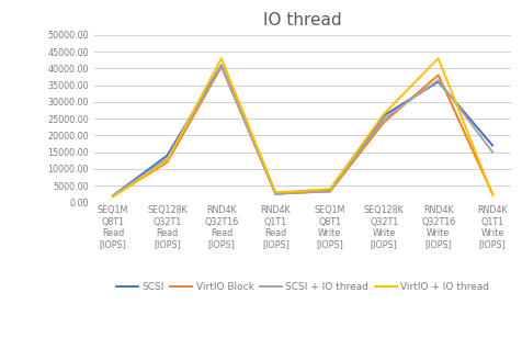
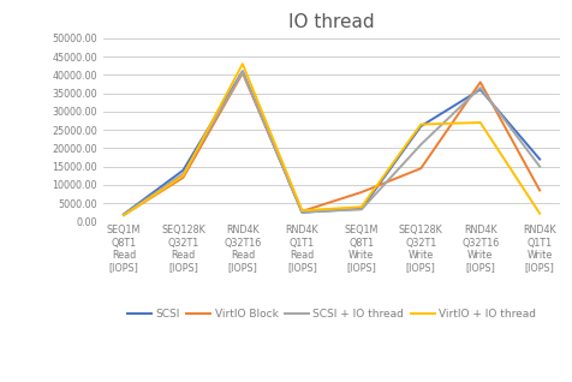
VirtIO Block/SEQ1M Q8T1 Write [IOPS]: 3200 -> 8000
VirtIO Block/SEQ128K Q32T1 Write [IOPS]: 24000 -> 14500
SCSI + IO thread/SEQ128K Q32T1 Write [IOPS]: 25000 -> 21000
VirtIO + IO thread/RND4K Q32T16 Write [IOPS]: 43000 -> 27000
VirtIO Block/RND4K Q1T1 Write [IOPS]: 2500 -> 8500
